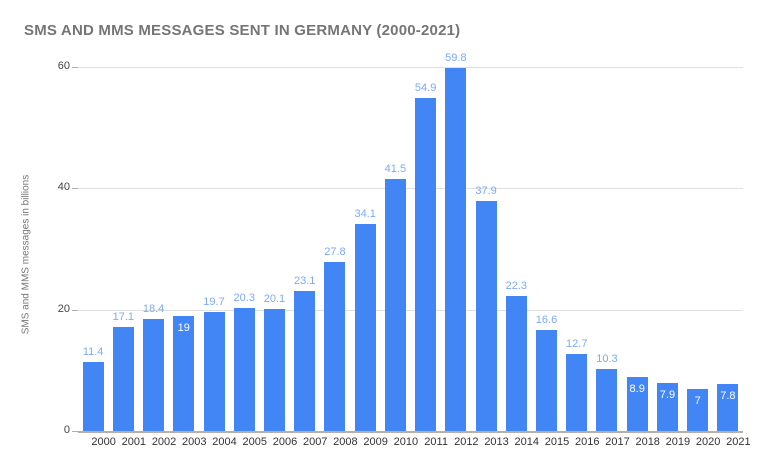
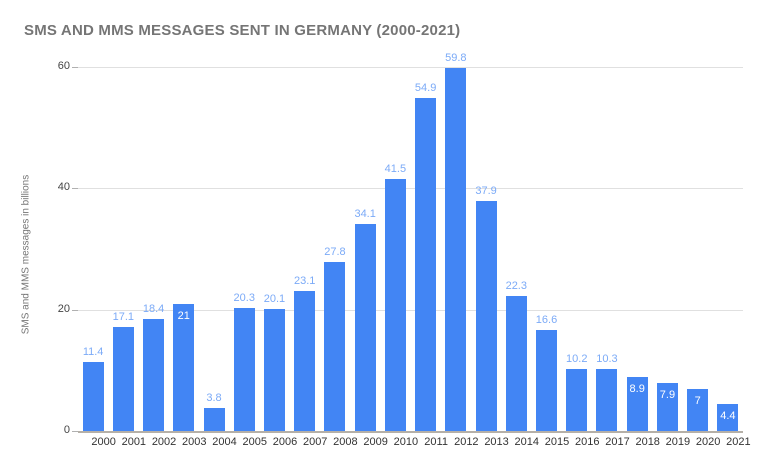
2003: 19 -> 21
2004: 19.7 -> 3.8
2016: 12.7 -> 10.2
2021: 7.8 -> 4.4
